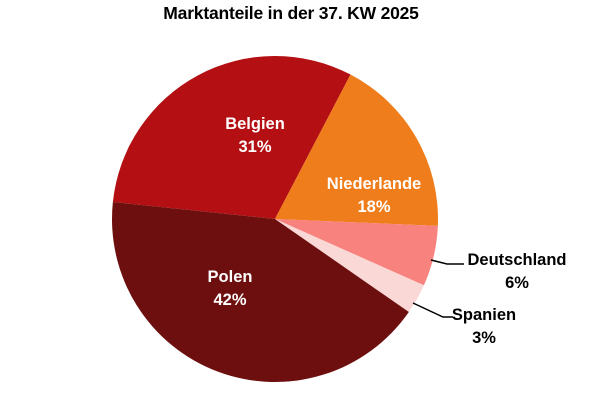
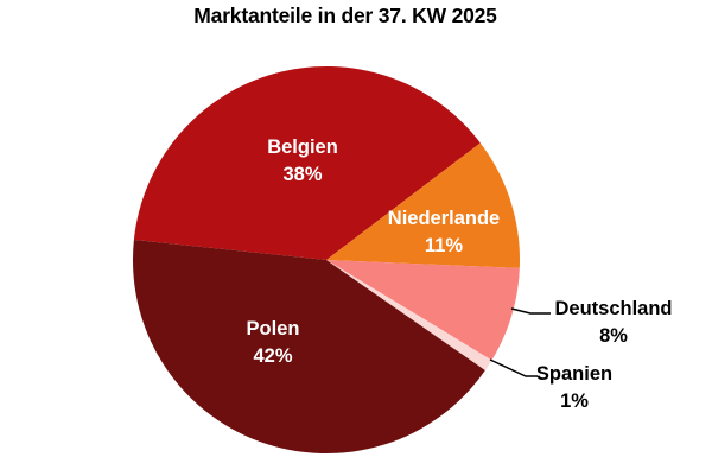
Belgien: 31% -> 38%
Niederlande: 18% -> 11%
Deutschland: 6% -> 8%
Spanien: 3% -> 1%
